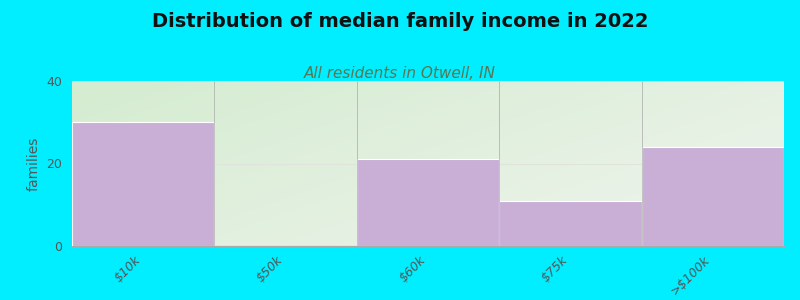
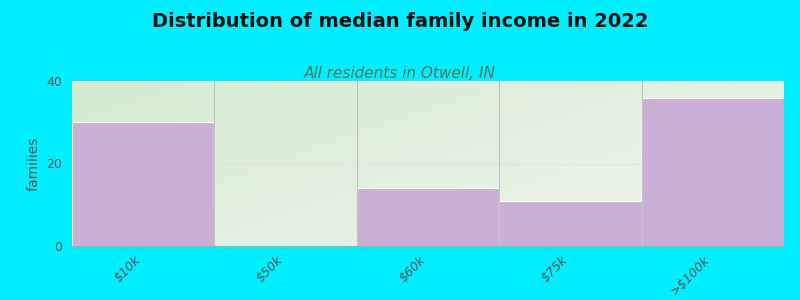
$60k: 21 -> 14
>$100k: 24 -> 36
